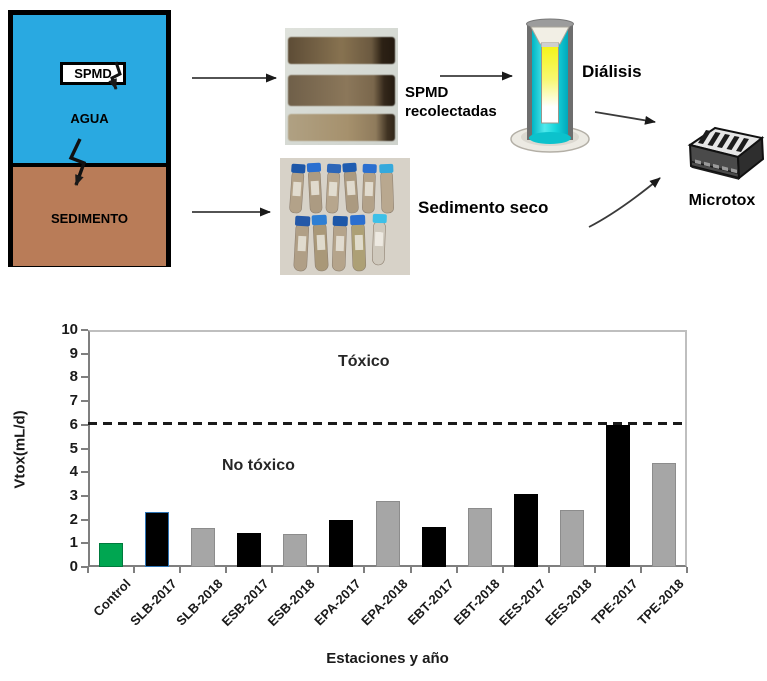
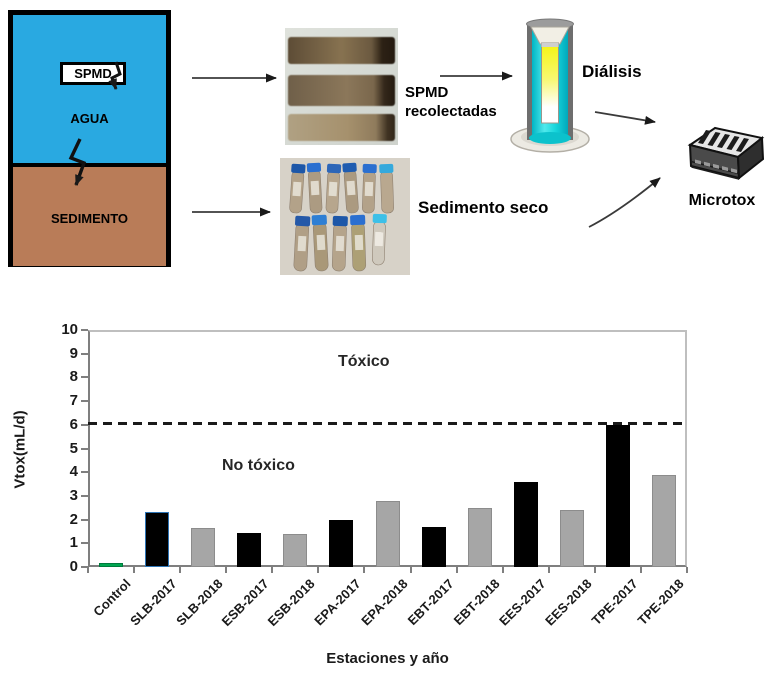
Control: 1.0 -> 0.1
EES-2017: 3.1 -> 3.6
TPE-2018: 4.4 -> 3.9
